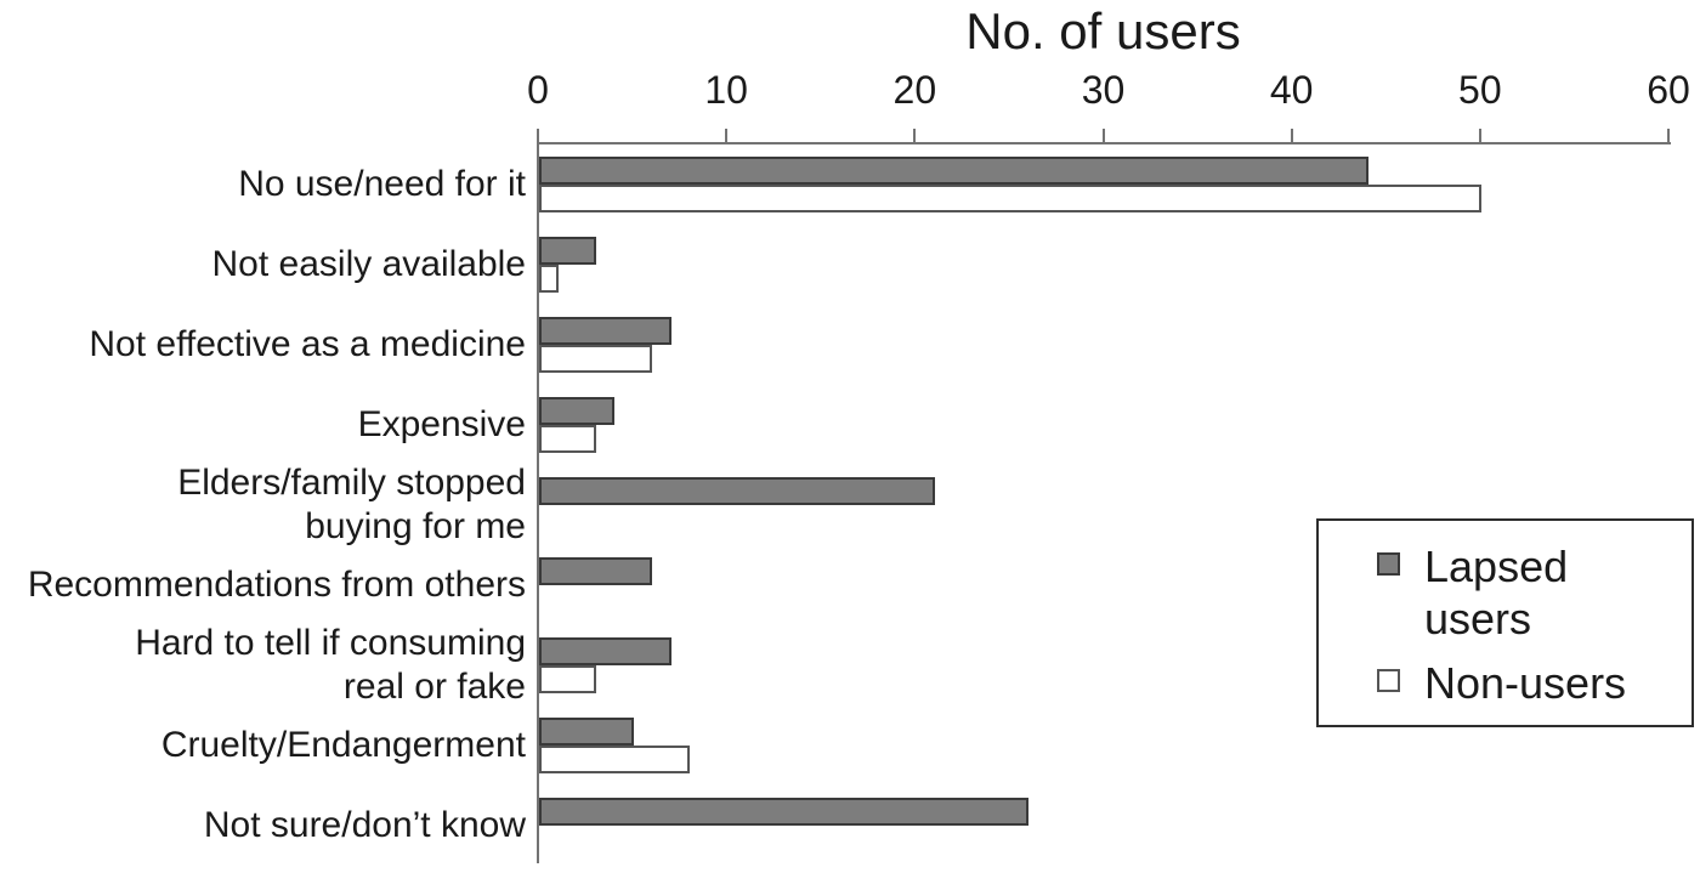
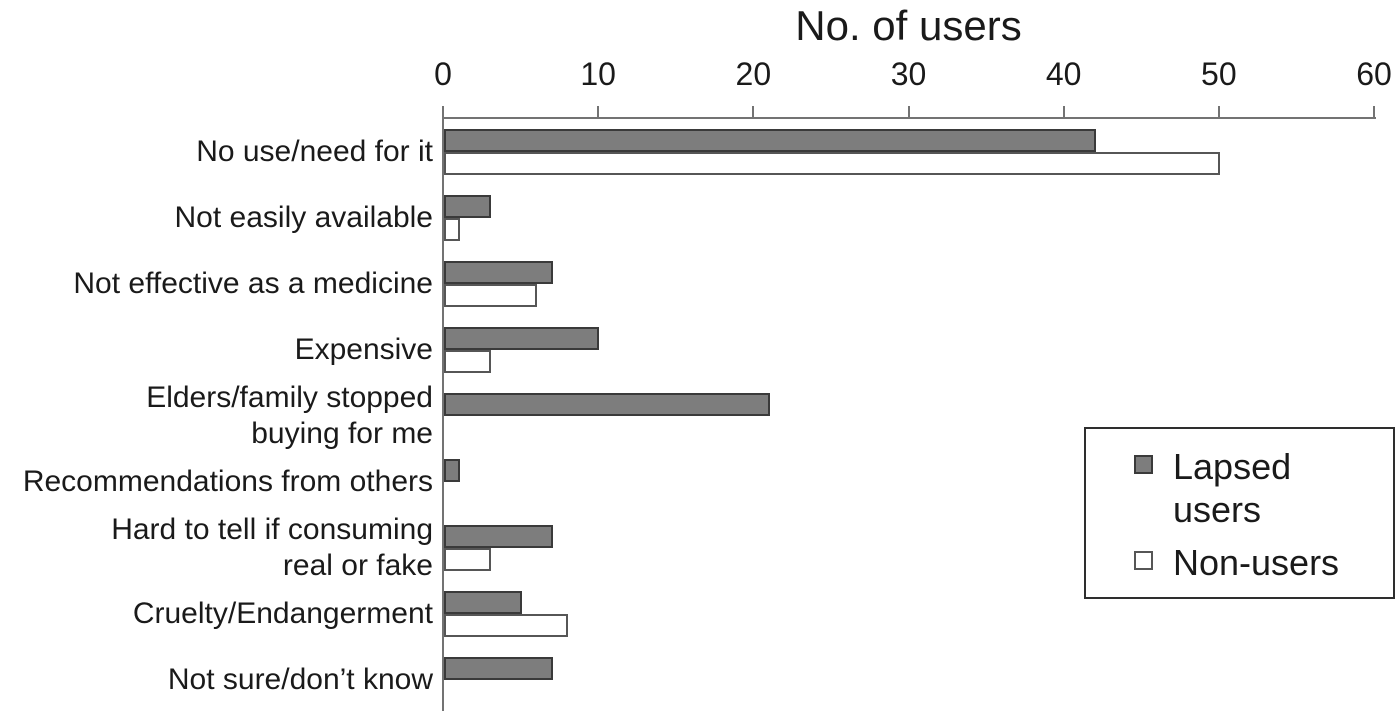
Lapsed users/No use/need for it: 44 -> 42
Lapsed users/Expensive: 4 -> 10
Lapsed users/Recommendations from others: 6 -> 1
Lapsed users/Not sure/don’t know: 26 -> 7
